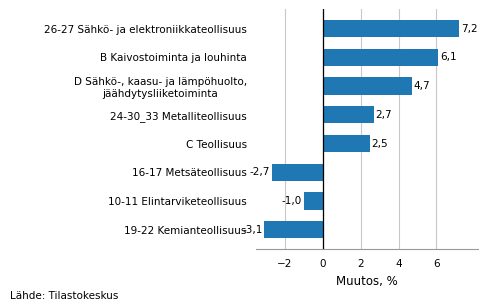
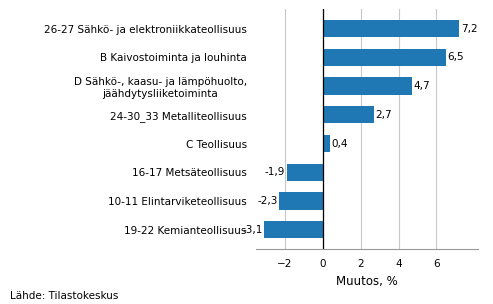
B Kaivostoiminta ja louhinta: 6,1 -> 6,5
C Teollisuus: 2,5 -> 0,4
16-17 Metsäteollisuus: -2,7 -> -1,9
10-11 Elintarviketeollisuus: -1,0 -> -2,3
